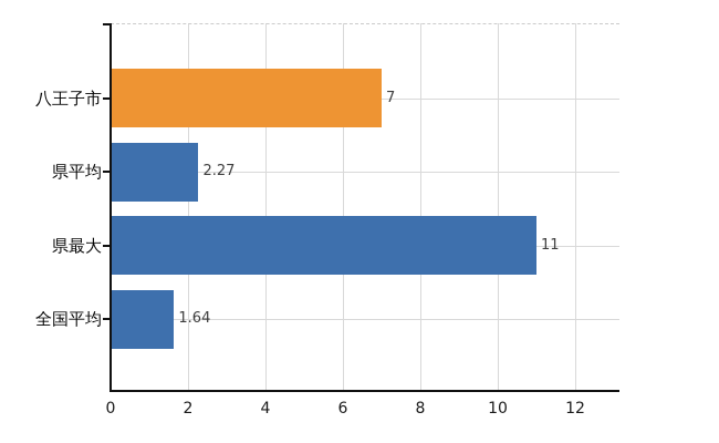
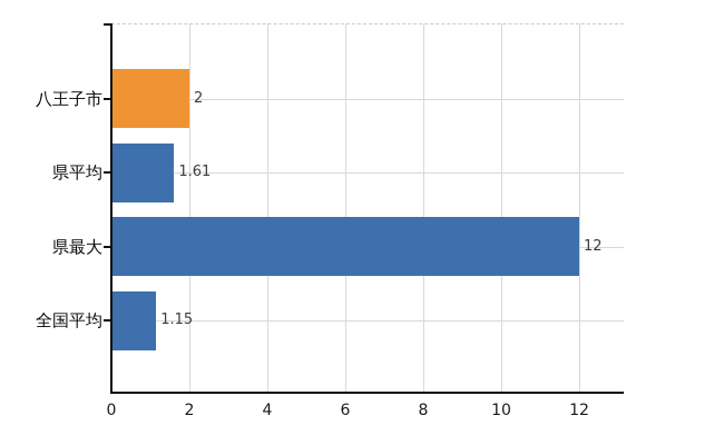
八王子市: 7 -> 2
県平均: 2.27 -> 1.61
県最大: 11 -> 12
全国平均: 1.64 -> 1.15
